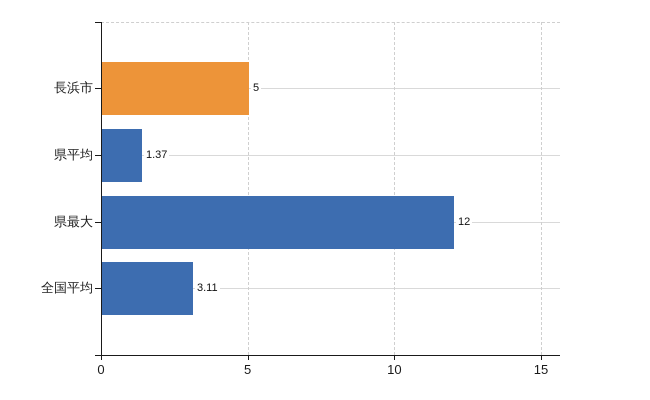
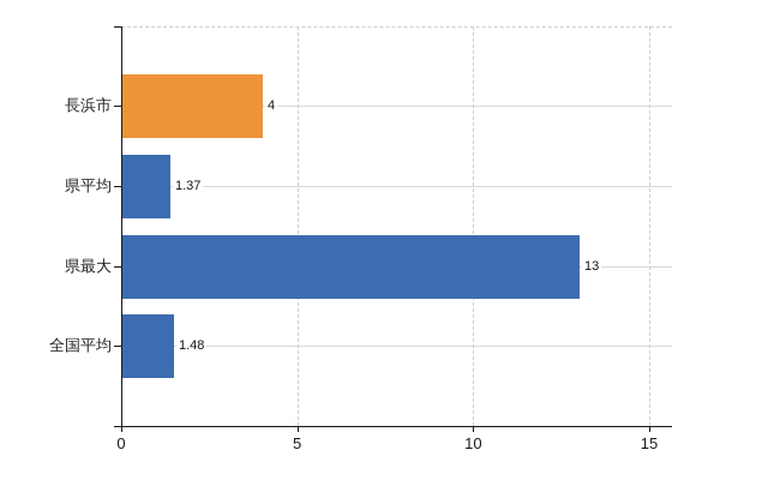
長浜市: 5 -> 4
県最大: 12 -> 13
全国平均: 3.11 -> 1.48
